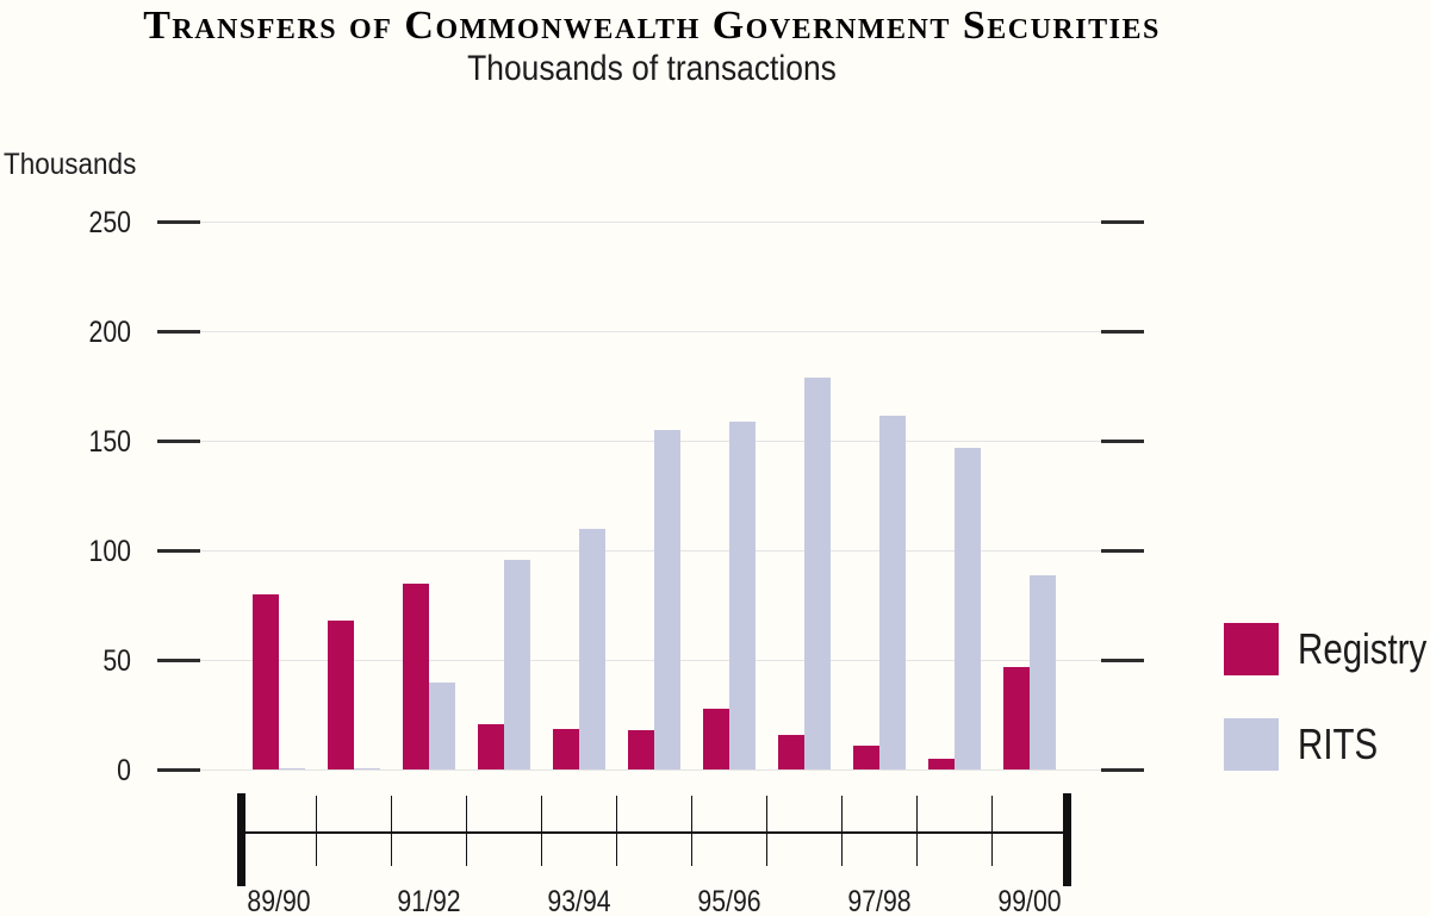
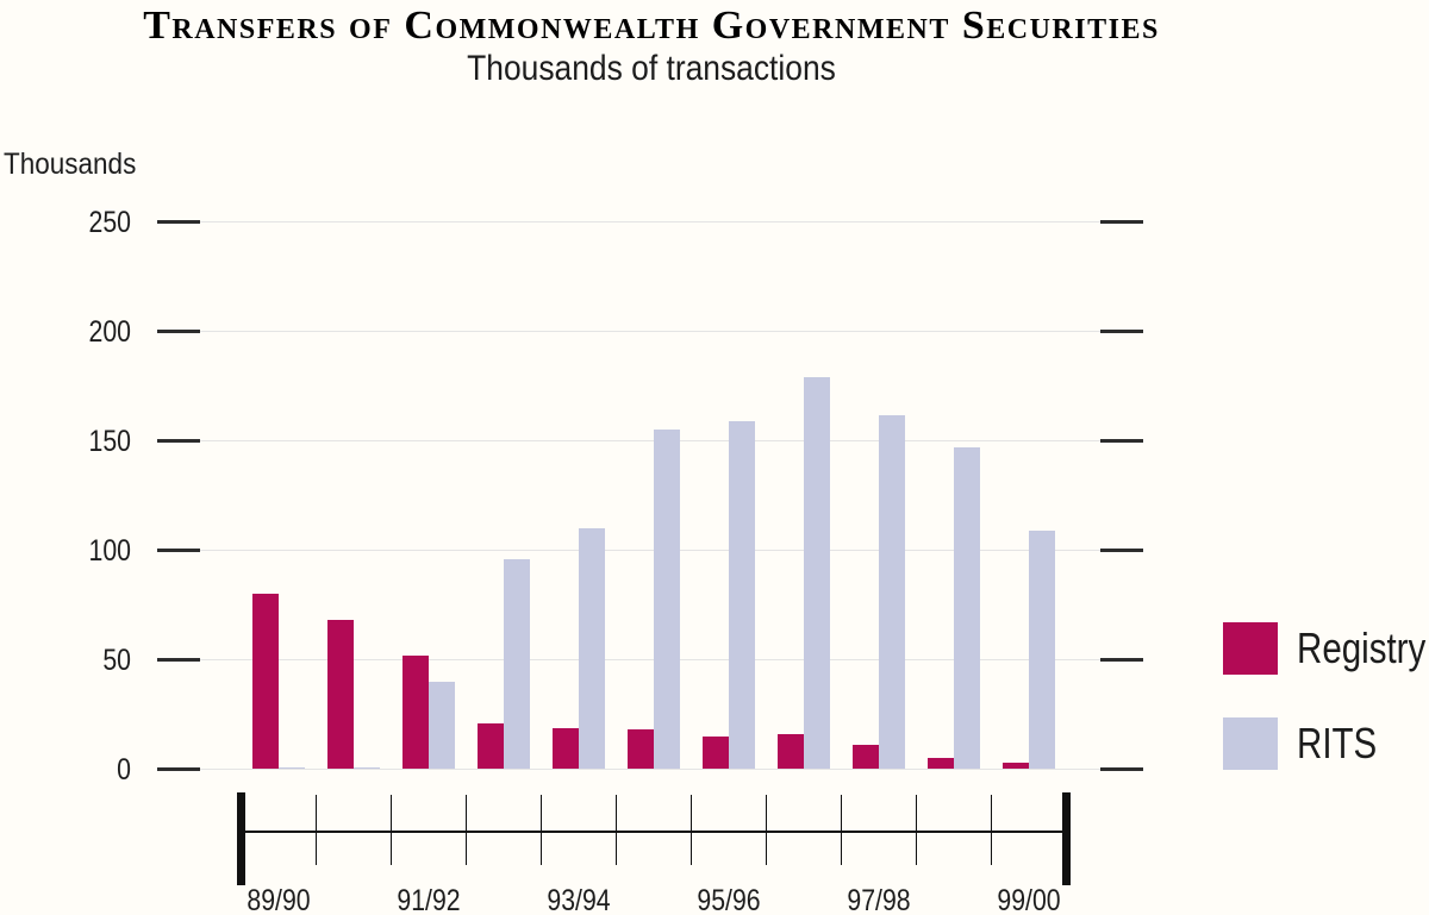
Registry/91/92: 85 -> 52
Registry/95/96: 28 -> 15
Registry/99/00: 47 -> 3
RITS/99/00: 89 -> 109
